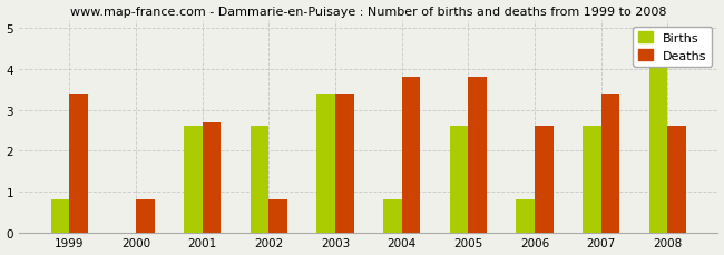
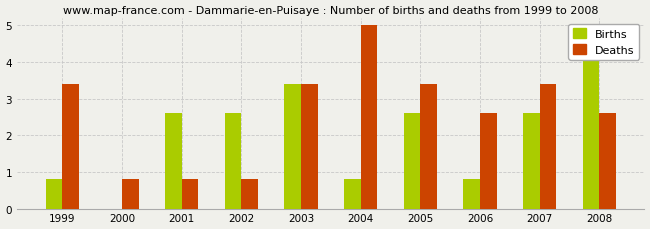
Deaths/2001: 2.7 -> 0.8
Deaths/2004: 3.8 -> 5.0
Deaths/2005: 3.8 -> 3.4
